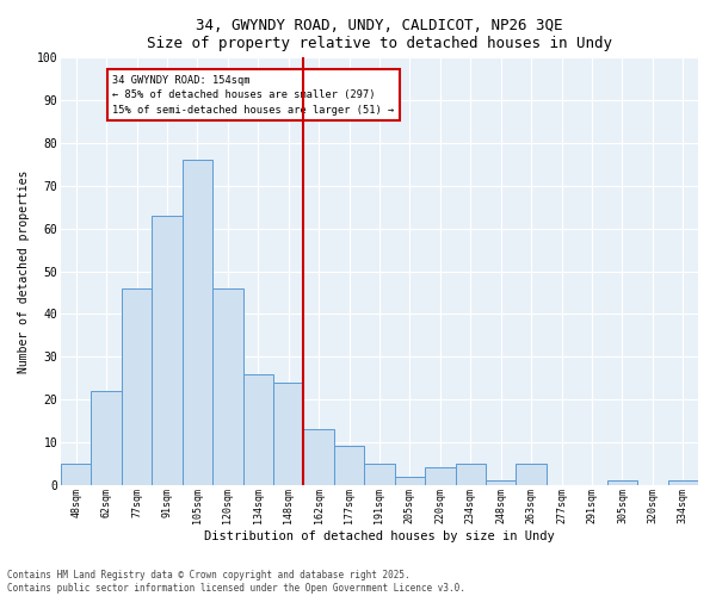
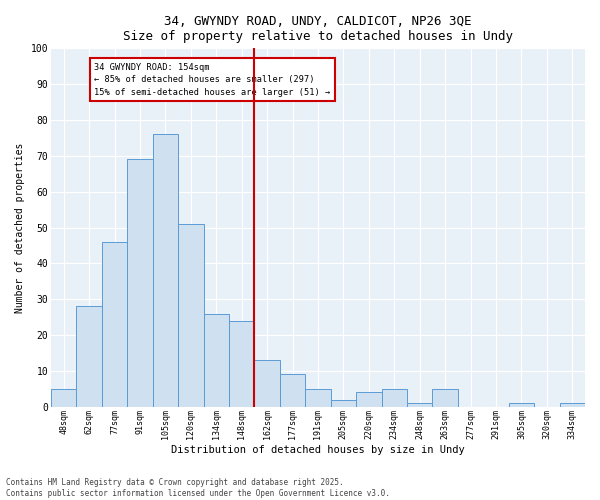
62sqm: 22 -> 28
91sqm: 63 -> 69
120sqm: 46 -> 51
